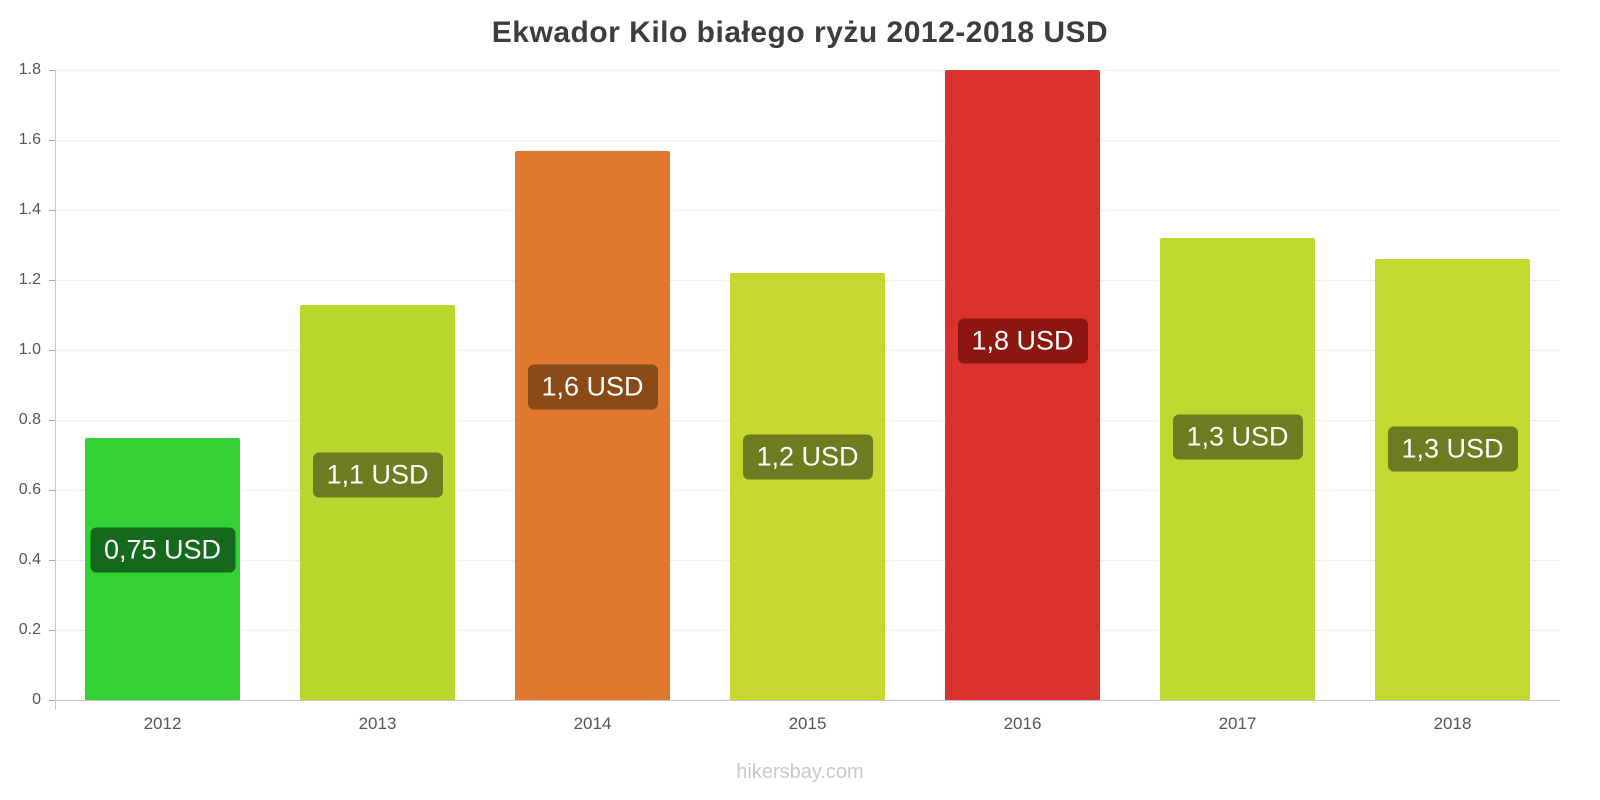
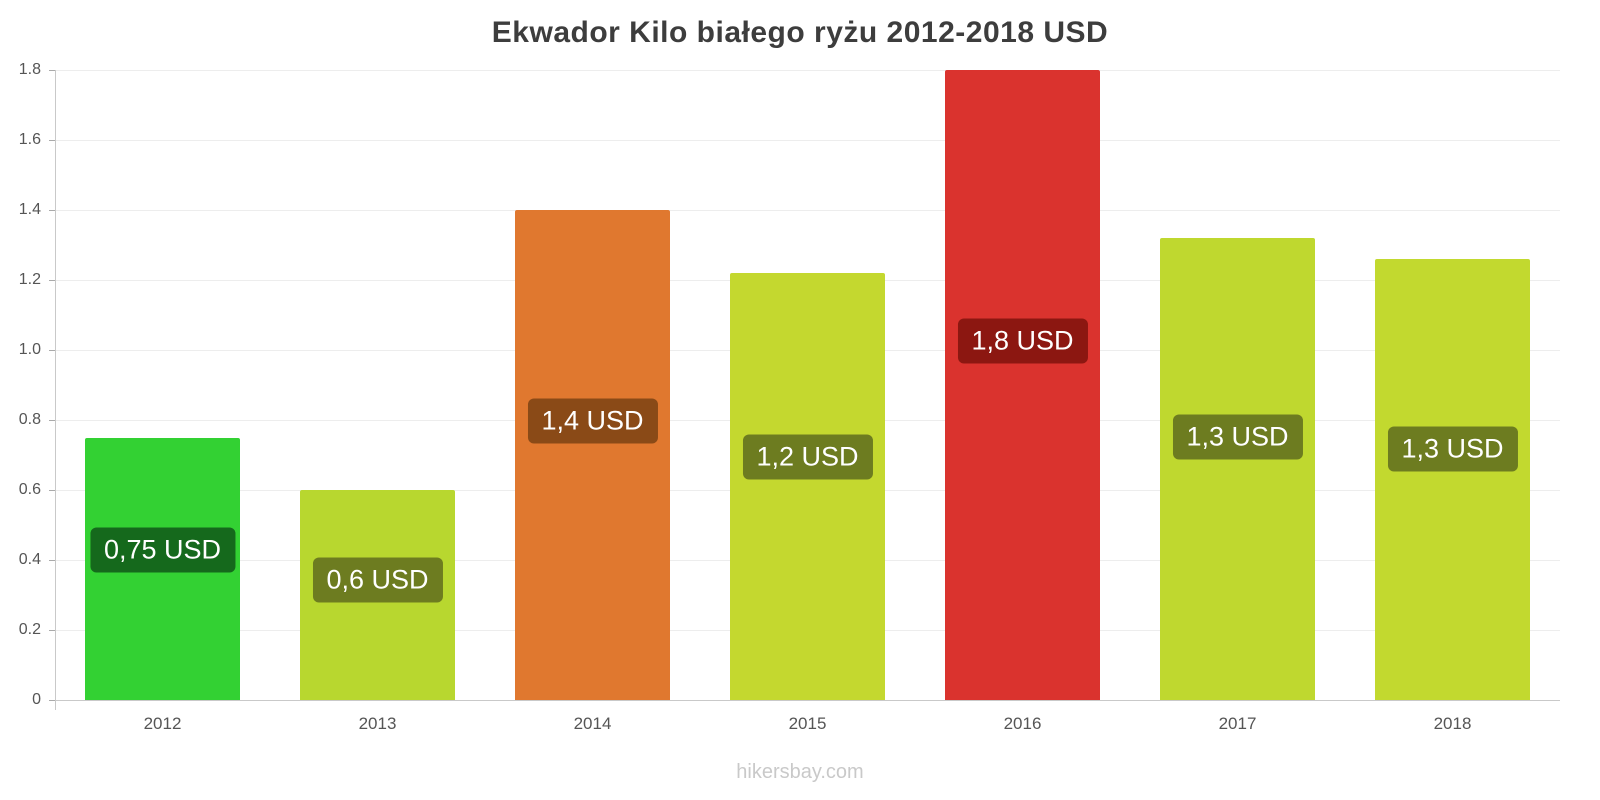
2013: 1,1 -> 0,6
2014: 1,6 -> 1,4
